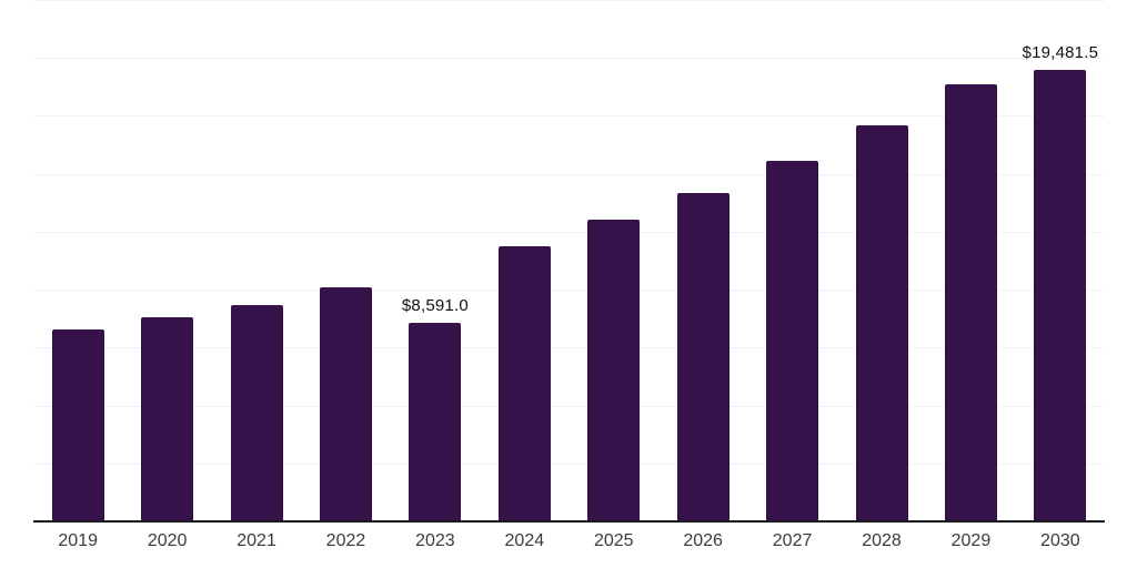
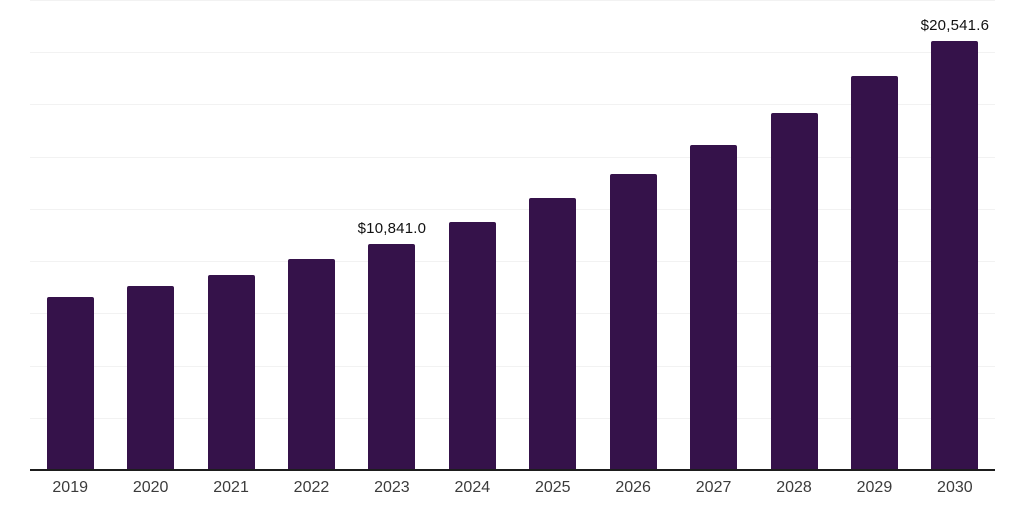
2023: $8,591.0 -> $10,841.0
2030: $19,481.5 -> $20,541.6
